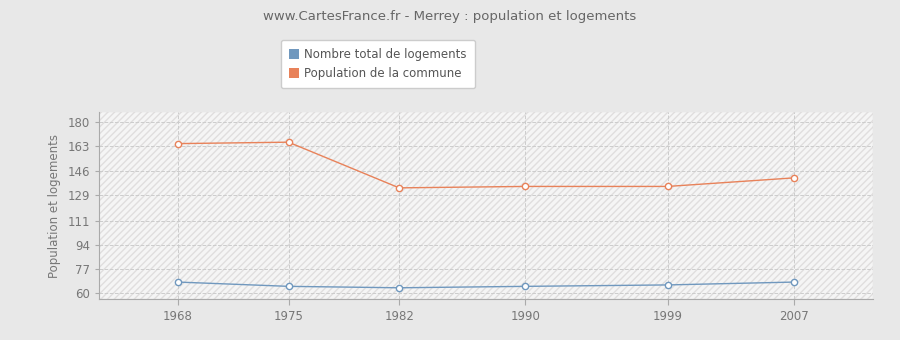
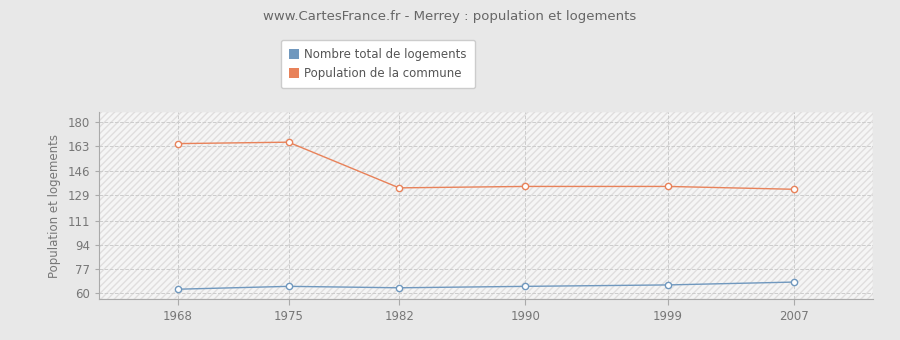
Nombre total de logements/1968: 68 -> 63
Population de la commune/2007: 141 -> 133
